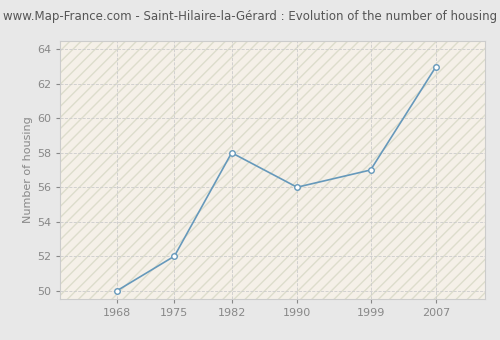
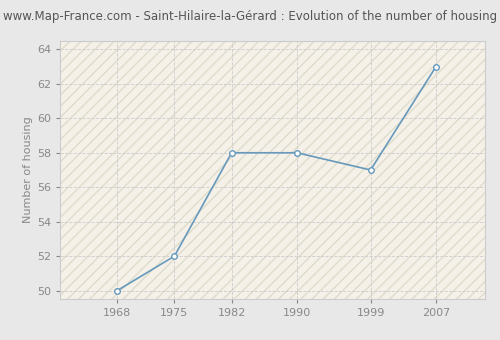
1990: 56 -> 58
